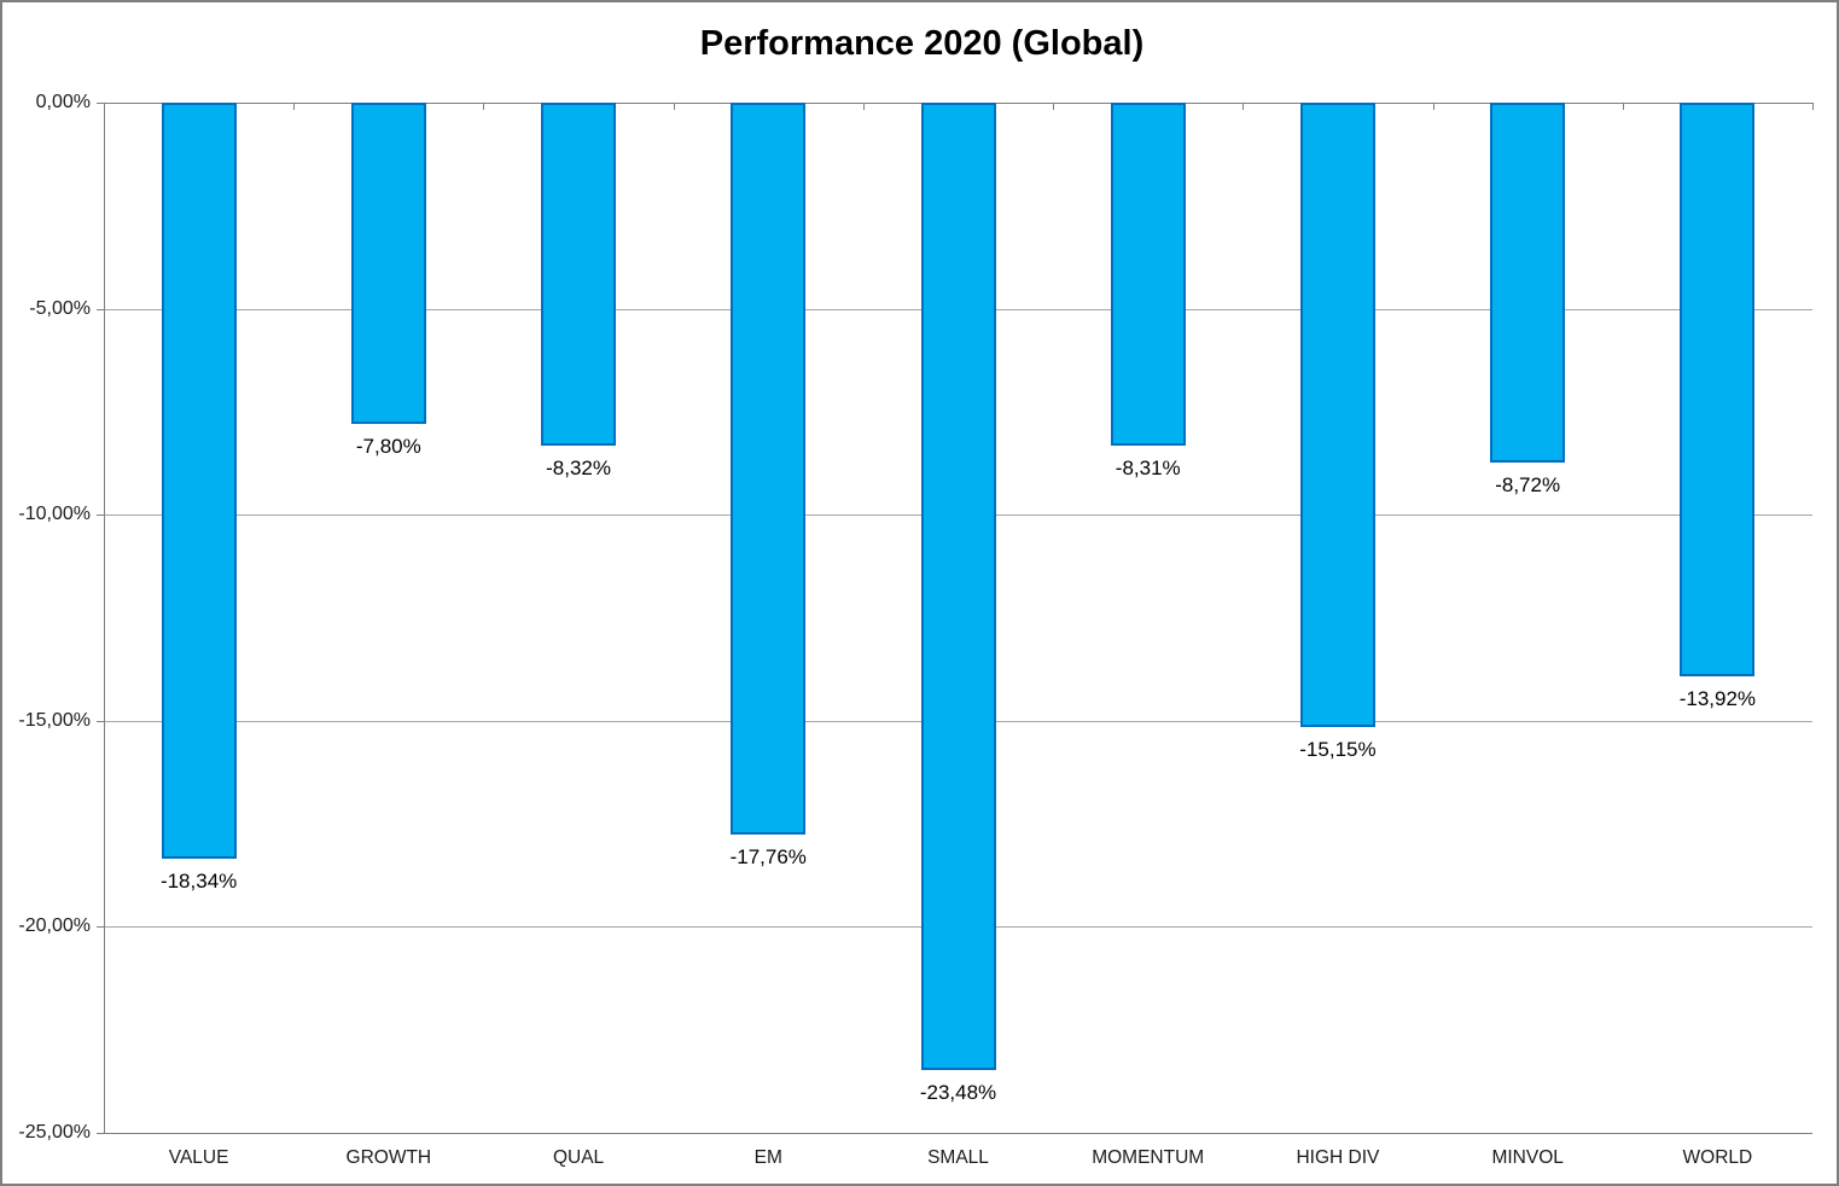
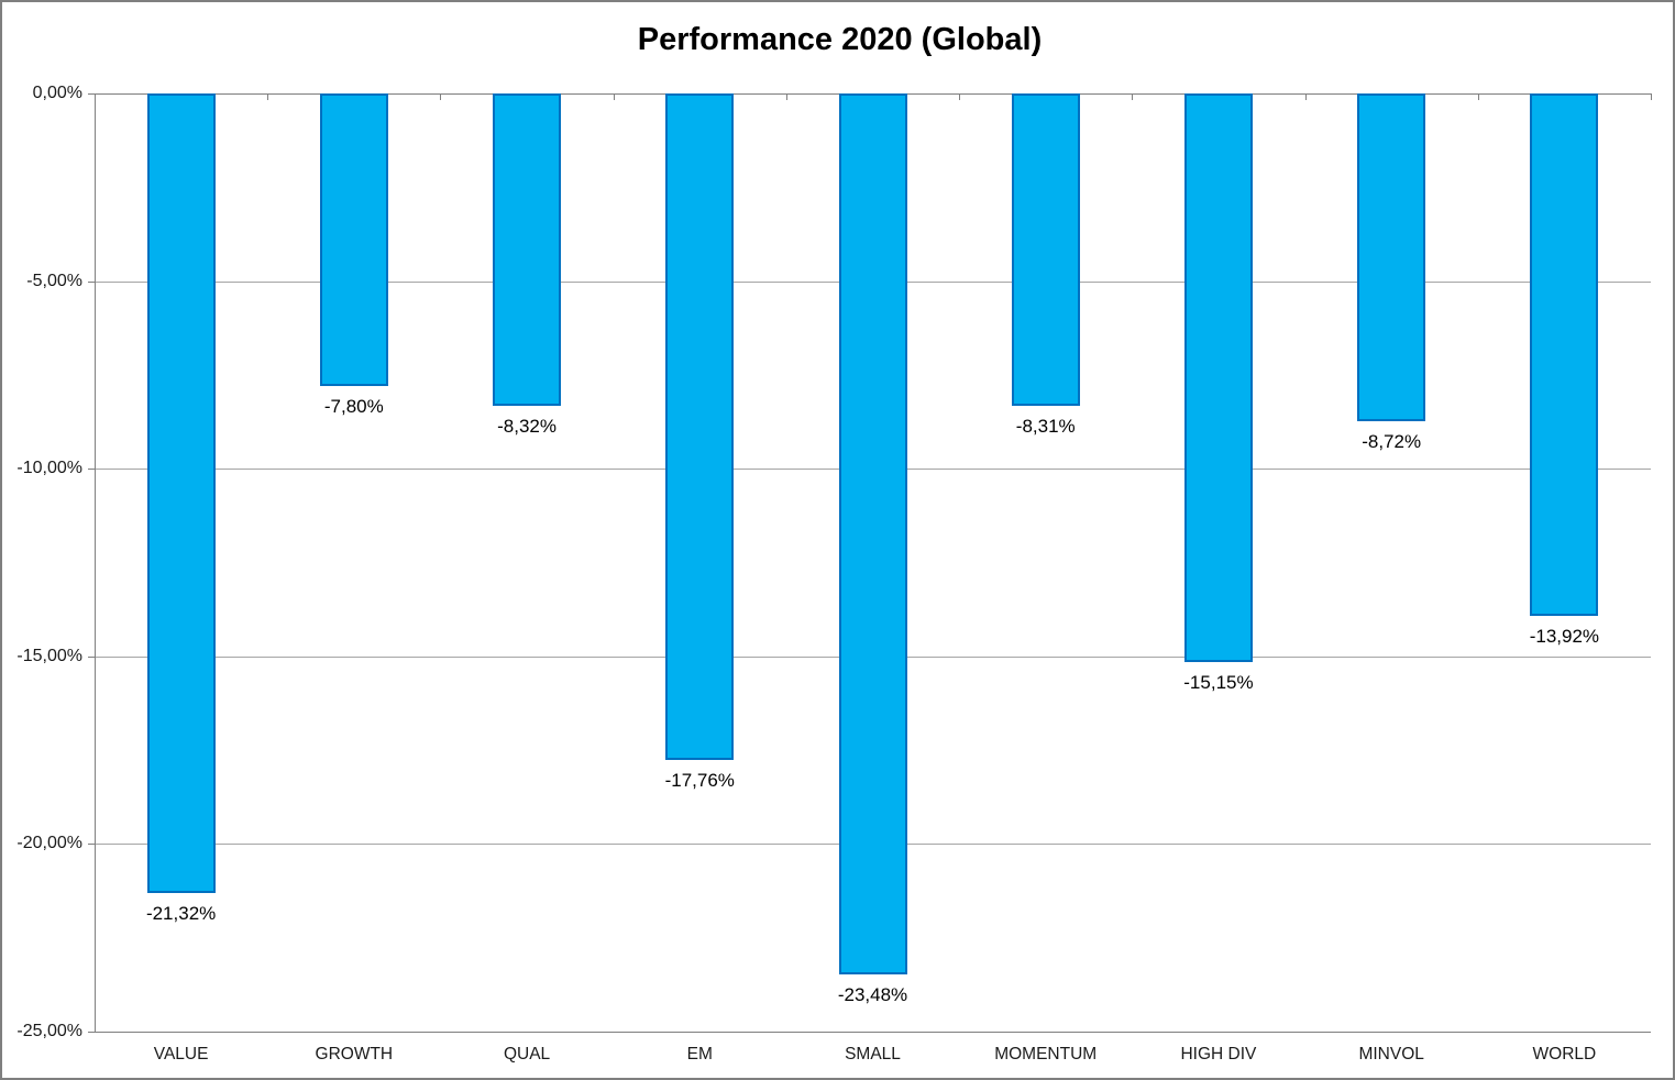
VALUE: -18,34% -> -21,32%
